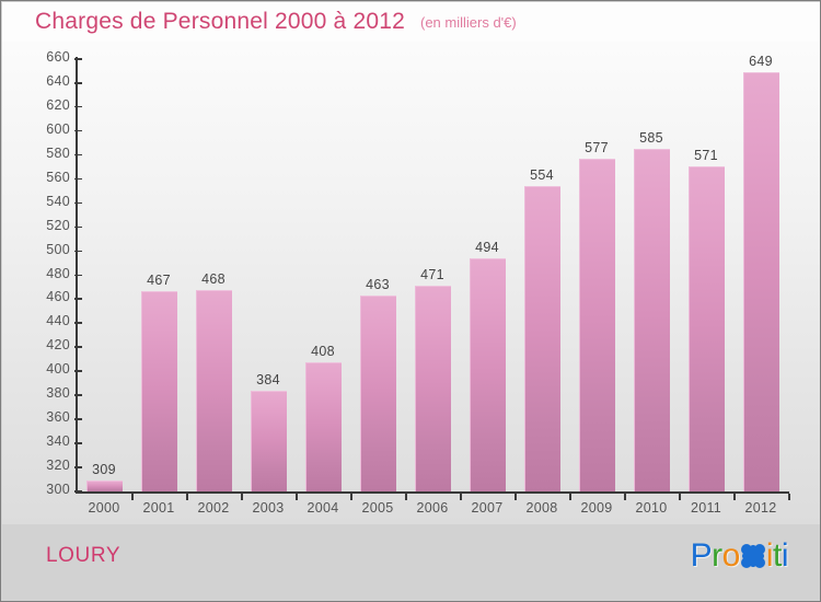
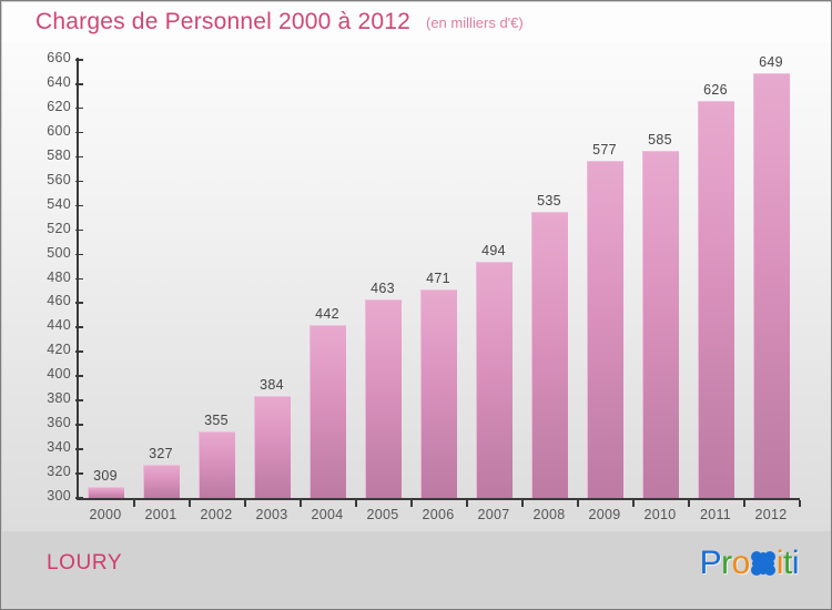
2001: 467 -> 327
2002: 468 -> 355
2004: 408 -> 442
2008: 554 -> 535
2011: 571 -> 626
